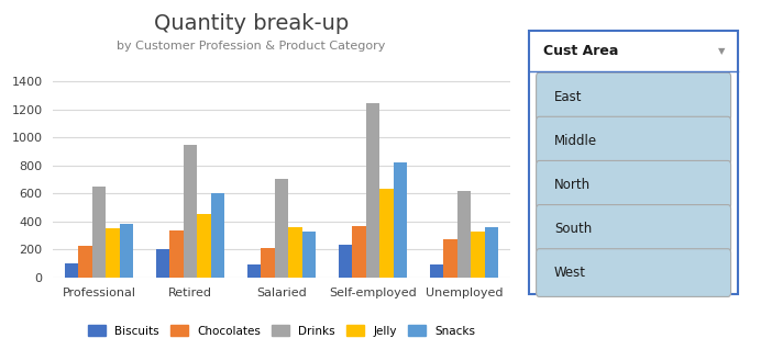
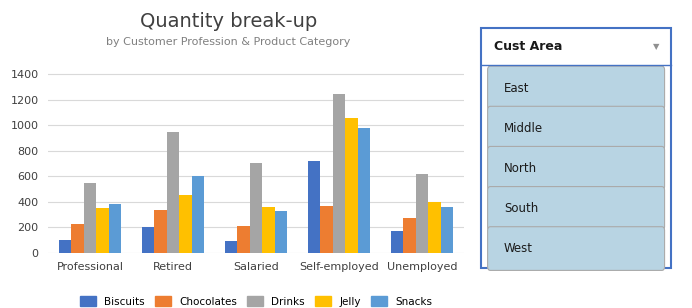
Drinks/Professional: 650 -> 550
Biscuits/Self-employed: 240 -> 720
Jelly/Self-employed: 640 -> 1060
Snacks/Self-employed: 820 -> 980
Biscuits/Unemployed: 90 -> 170
Jelly/Unemployed: 330 -> 400
